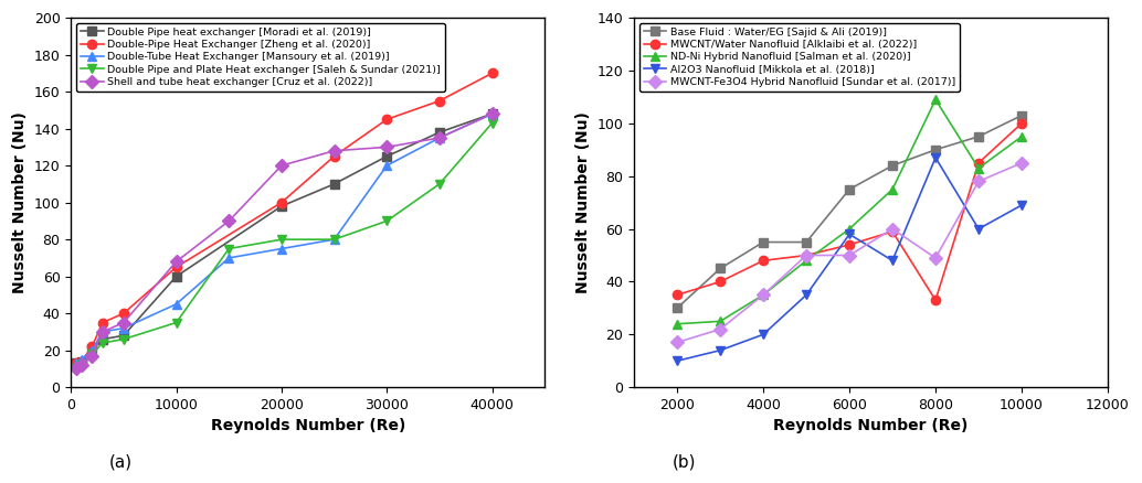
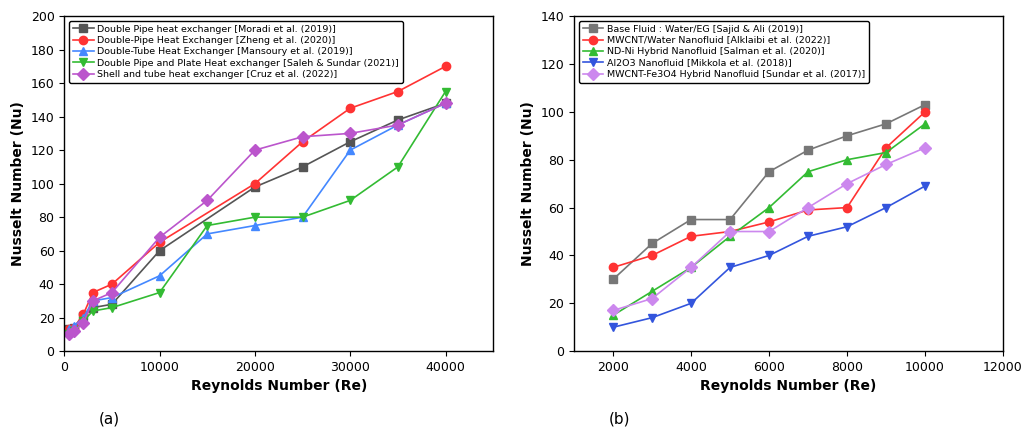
Double Pipe and Plate Heat exchanger [Saleh & Sundar (2021)]/40000: 143 -> 155
ND-Ni Hybrid Nanofluid [Salman et al. (2020)]/2000: 24 -> 15
Al2O3 Nanofluid [Mikkola et al. (2018)]/6000: 58 -> 40
MWCNT/Water Nanofluid [Alklaibi et al. (2022)]/8000: 33 -> 60
ND-Ni Hybrid Nanofluid [Salman et al. (2020)]/8000: 109 -> 80
Al2O3 Nanofluid [Mikkola et al. (2018)]/8000: 87 -> 52
MWCNT-Fe3O4 Hybrid Nanofluid [Sundar et al. (2017)]/8000: 49 -> 70
